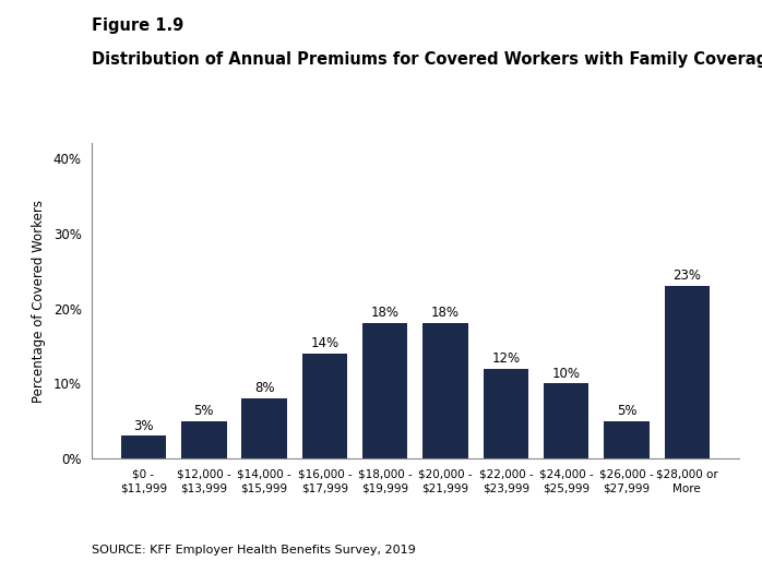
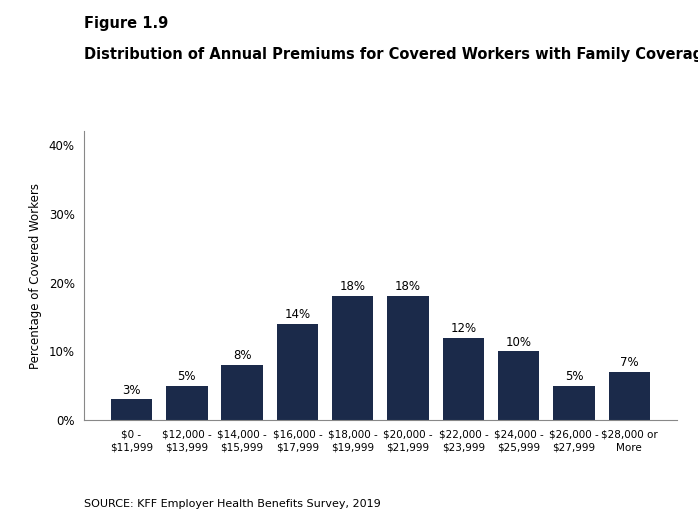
$28,000 or More: 23% -> 7%
